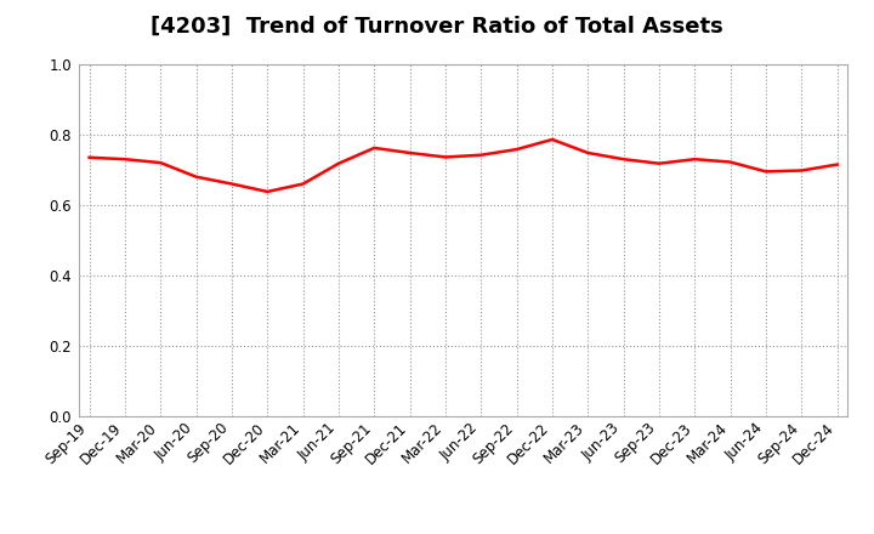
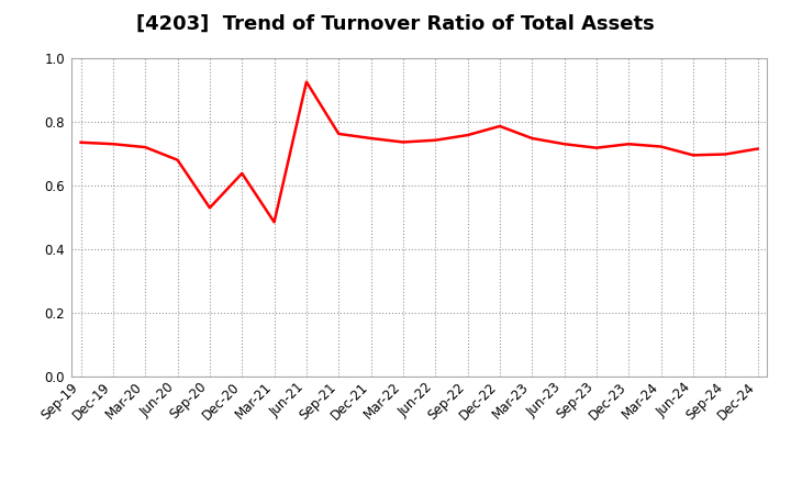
Sep-20: 0.660 -> 0.530
Mar-21: 0.660 -> 0.485
Jun-21: 0.718 -> 0.925
